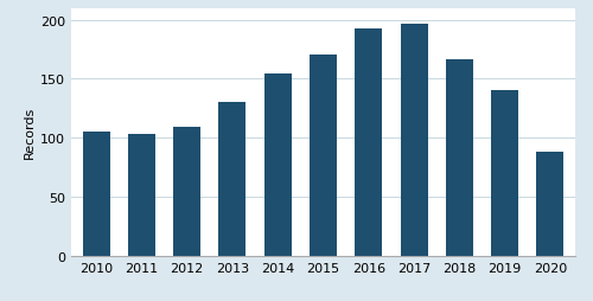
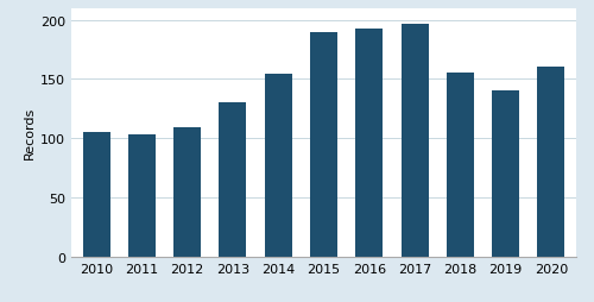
2015: 170 -> 190
2018: 166 -> 155
2020: 88 -> 160
